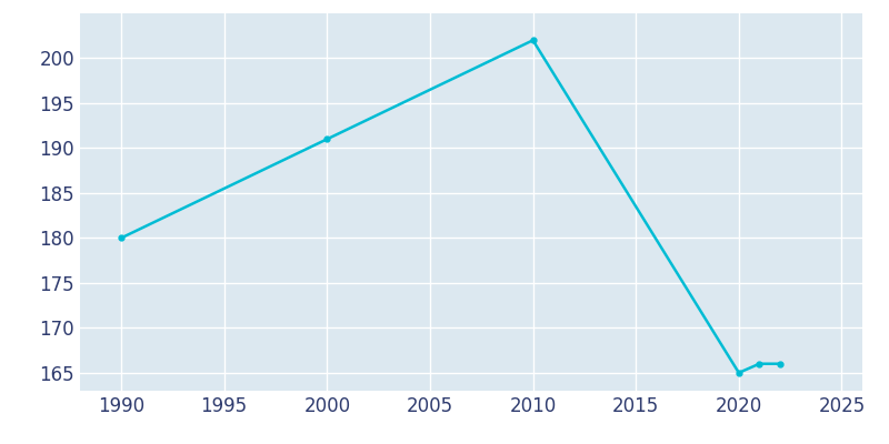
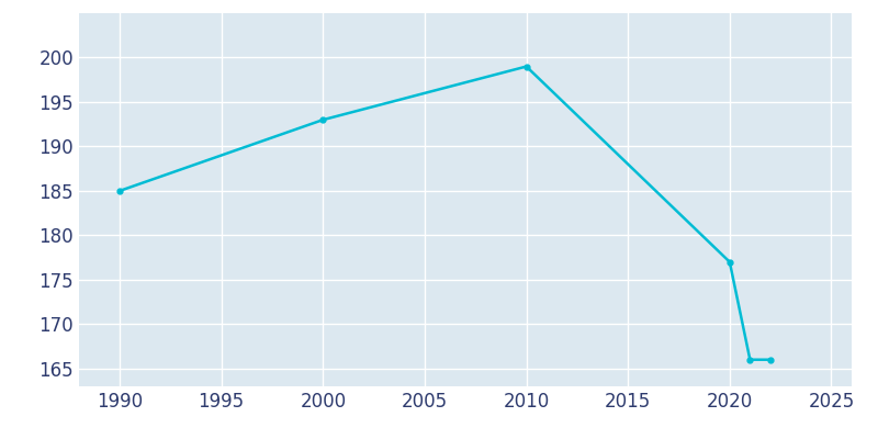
1990: 180 -> 185
2000: 191 -> 193
2010: 202 -> 199
2020: 165 -> 177
